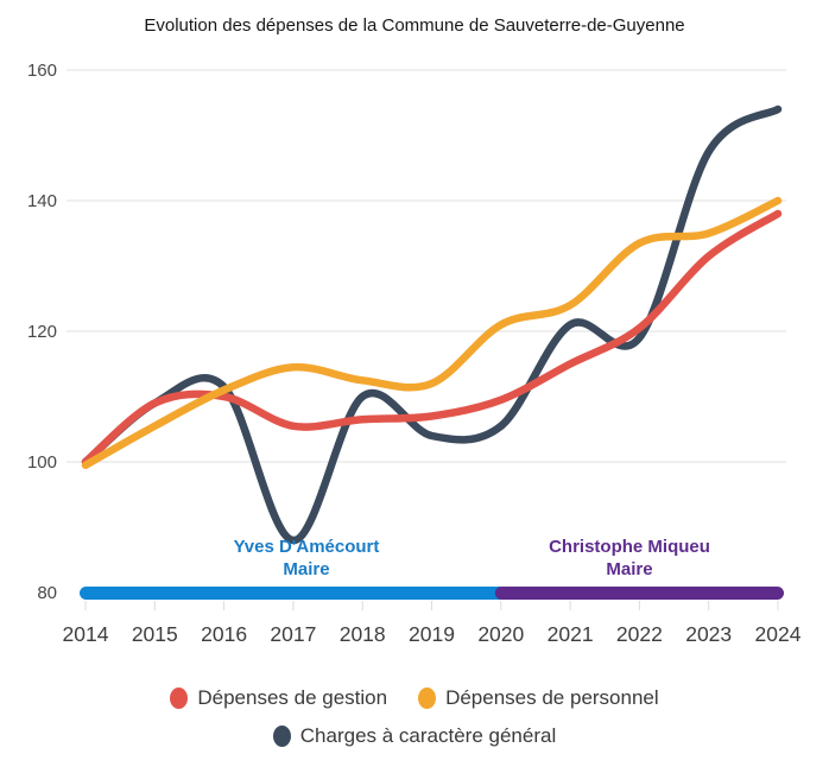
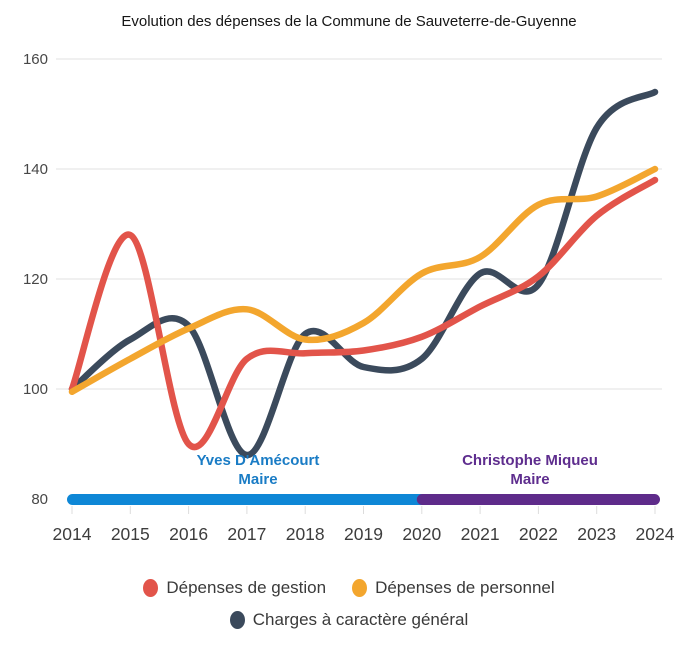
Dépenses de gestion/2015: 109 -> 128
Dépenses de gestion/2016: 110 -> 90
Dépenses de personnel/2018: 112 -> 109
